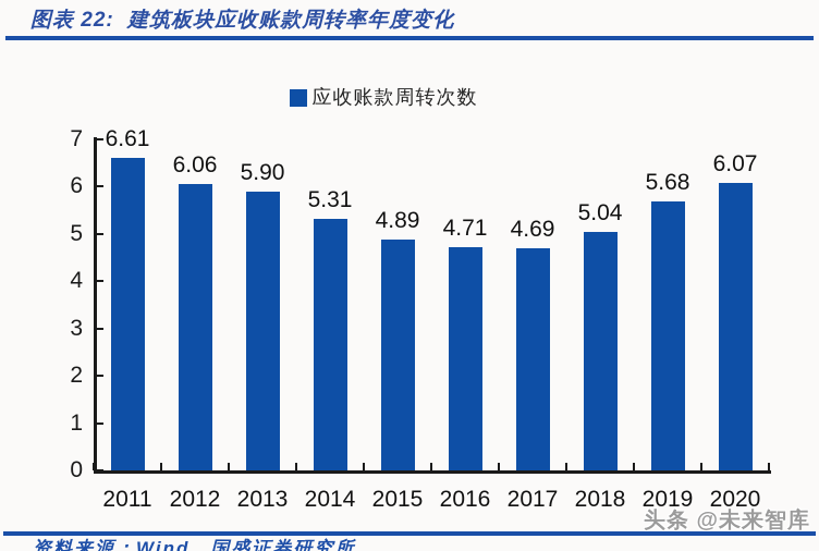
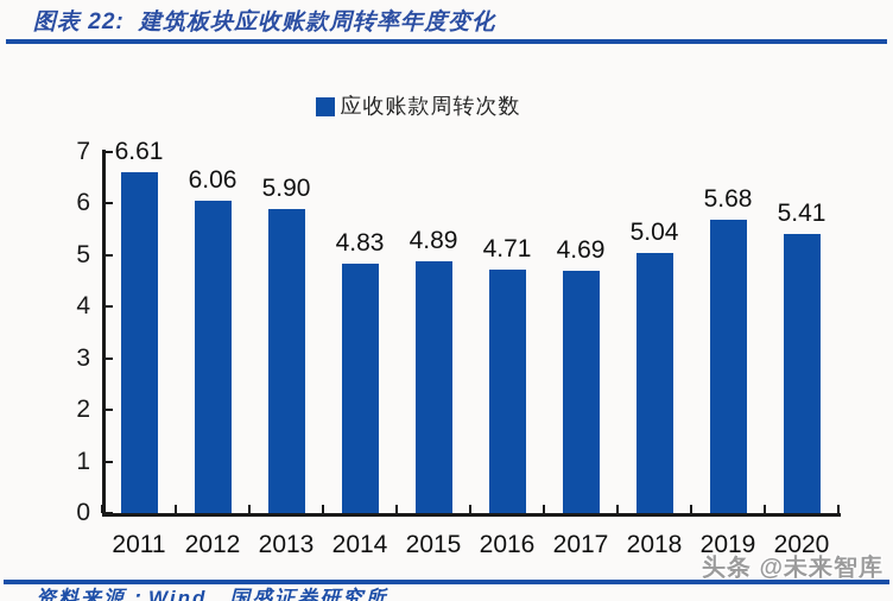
2014: 5.31 -> 4.83
2020: 6.07 -> 5.41
